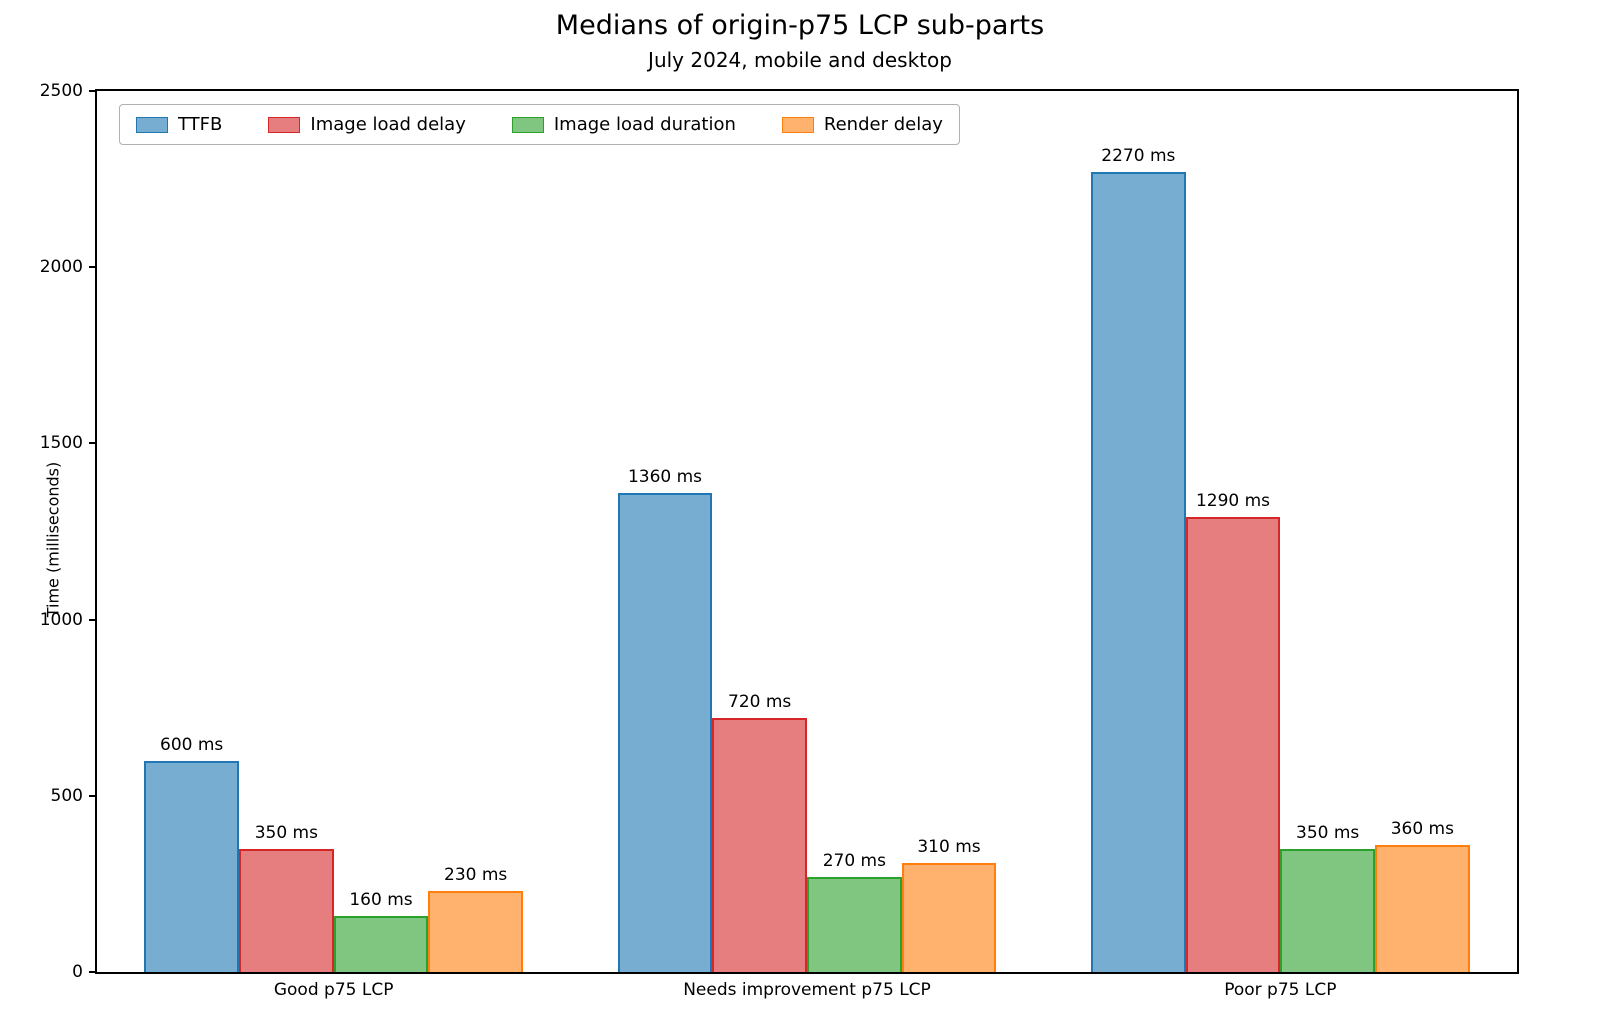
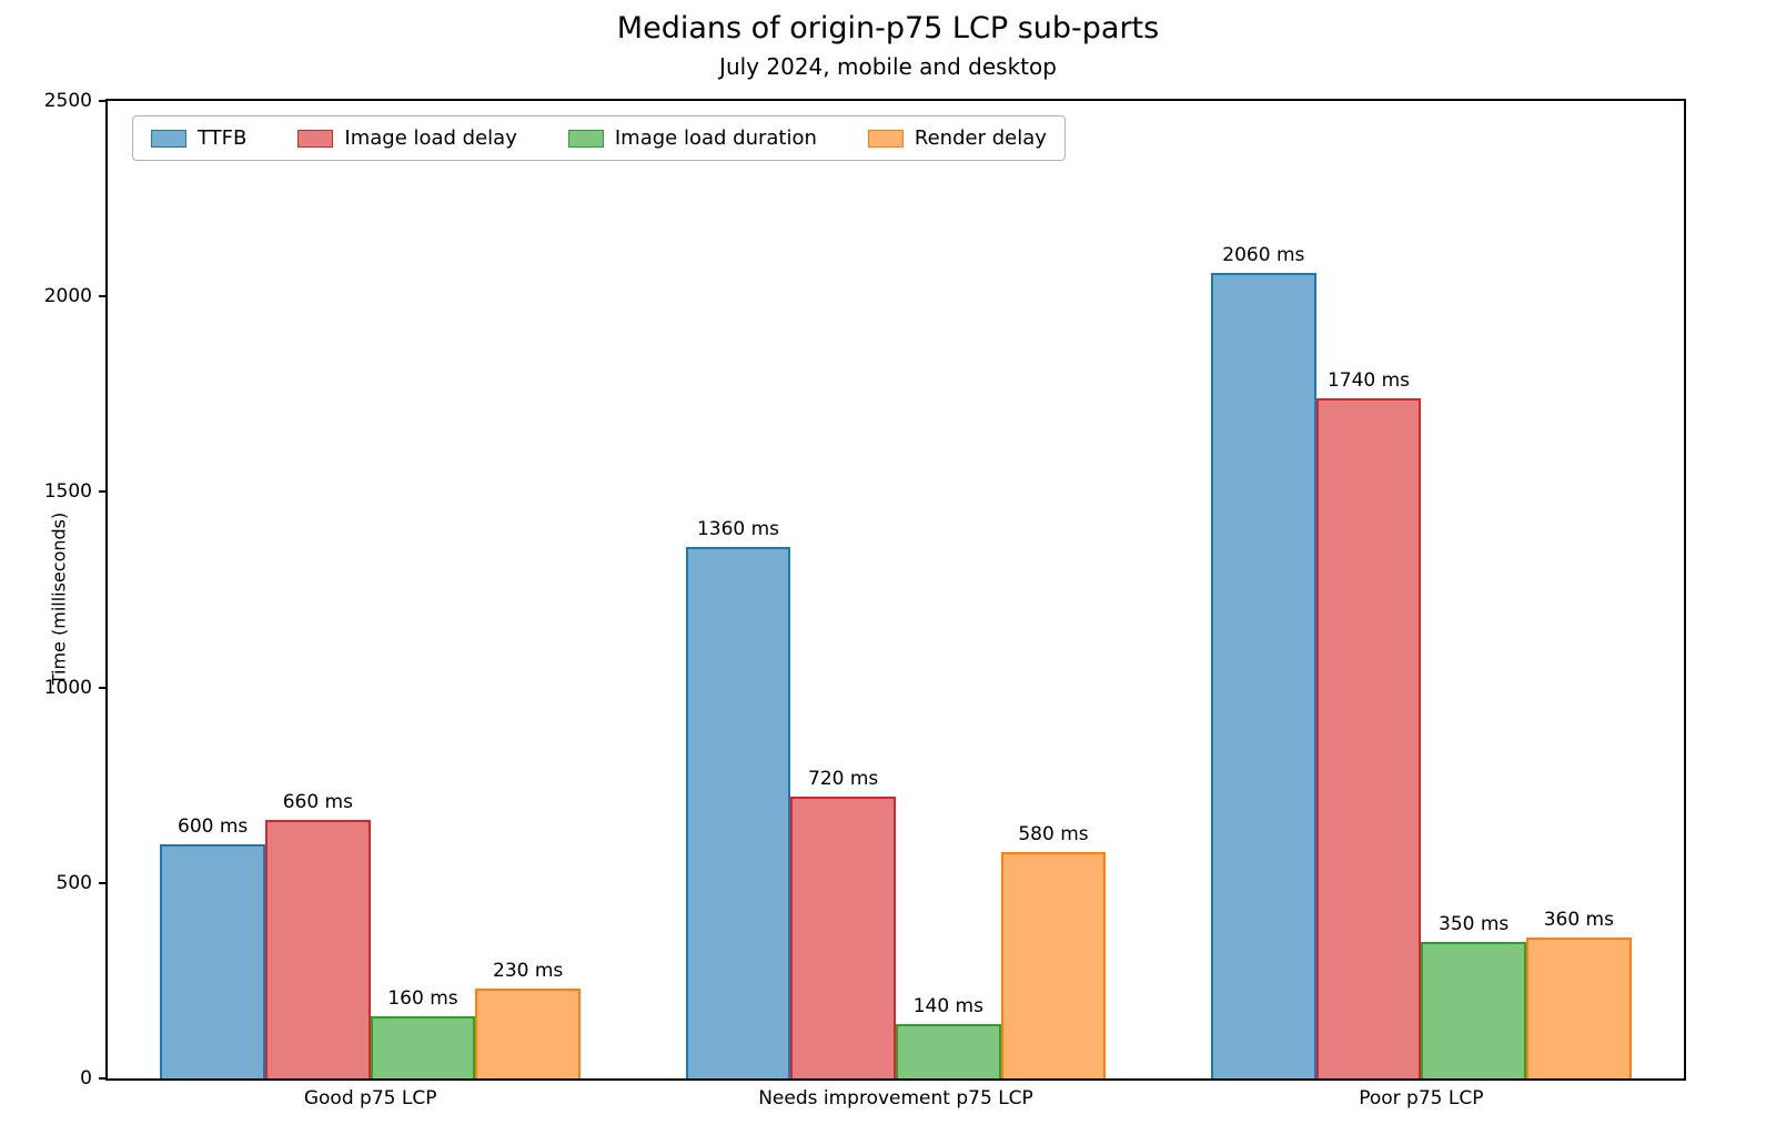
Image load delay/Good p75 LCP: 350 -> 660
Image load duration/Needs improvement p75 LCP: 270 -> 140
Render delay/Needs improvement p75 LCP: 310 -> 580
TTFB/Poor p75 LCP: 2270 -> 2060
Image load delay/Poor p75 LCP: 1290 -> 1740
